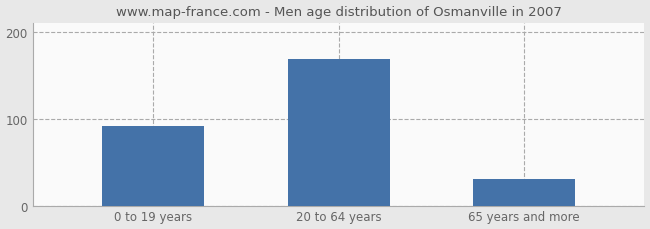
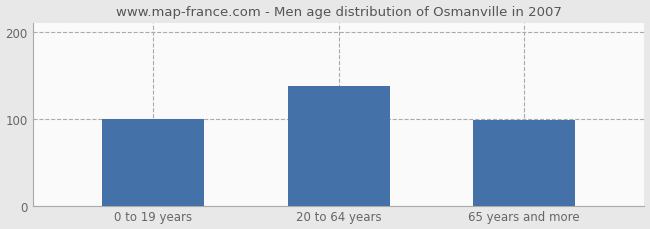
0 to 19 years: 92 -> 100
20 to 64 years: 168 -> 138
65 years and more: 30 -> 98
